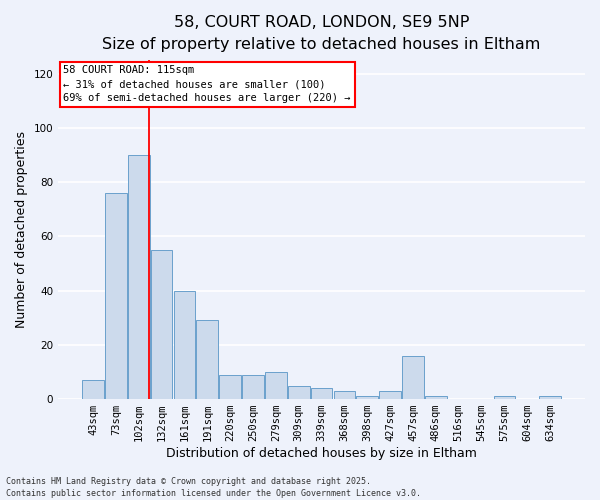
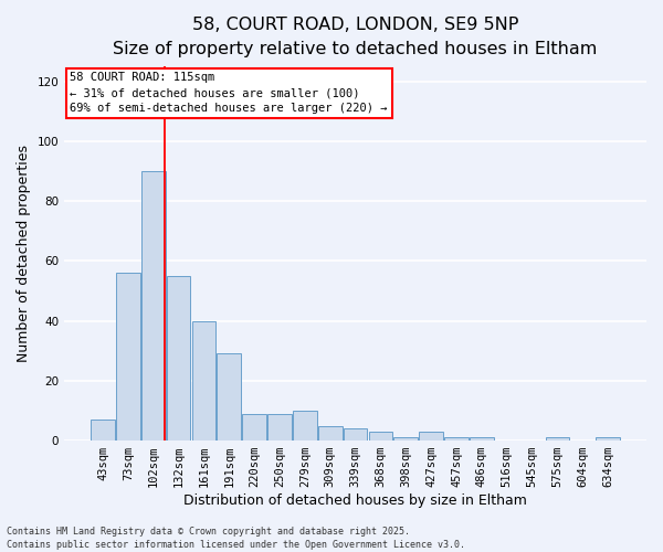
73sqm: 76 -> 56
457sqm: 16 -> 1
